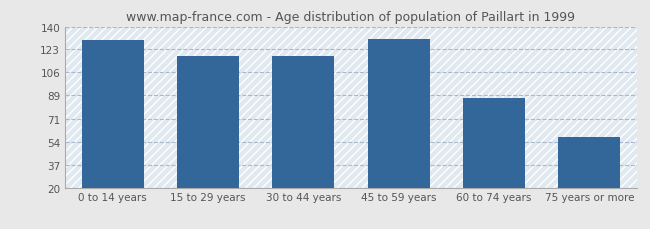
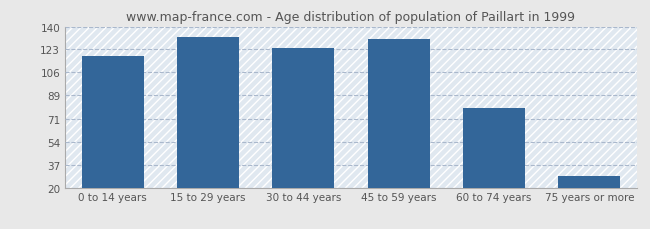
0 to 14 years: 130 -> 118
15 to 29 years: 118 -> 132
30 to 44 years: 118 -> 124
60 to 74 years: 87 -> 79
75 years or more: 58 -> 29
